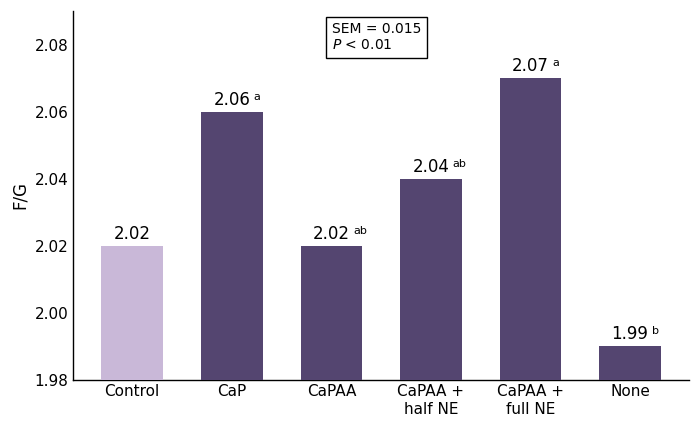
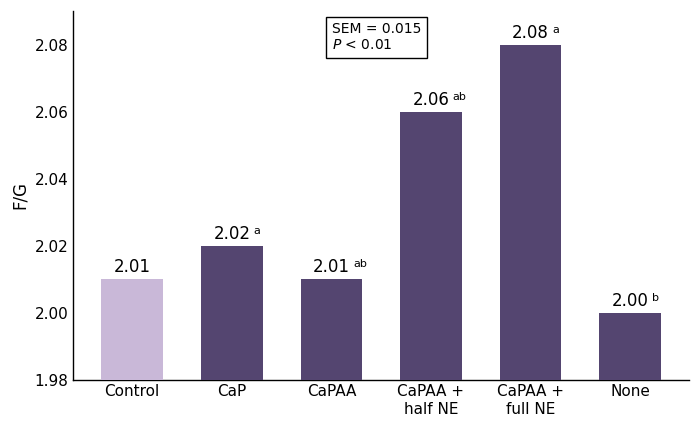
Control: 2.02 -> 2.01
CaP: 2.06 -> 2.02
CaPAA: 2.02 -> 2.01
CaPAA + half NE: 2.04 -> 2.06
CaPAA + full NE: 2.07 -> 2.08
None: 1.99 -> 2.00
